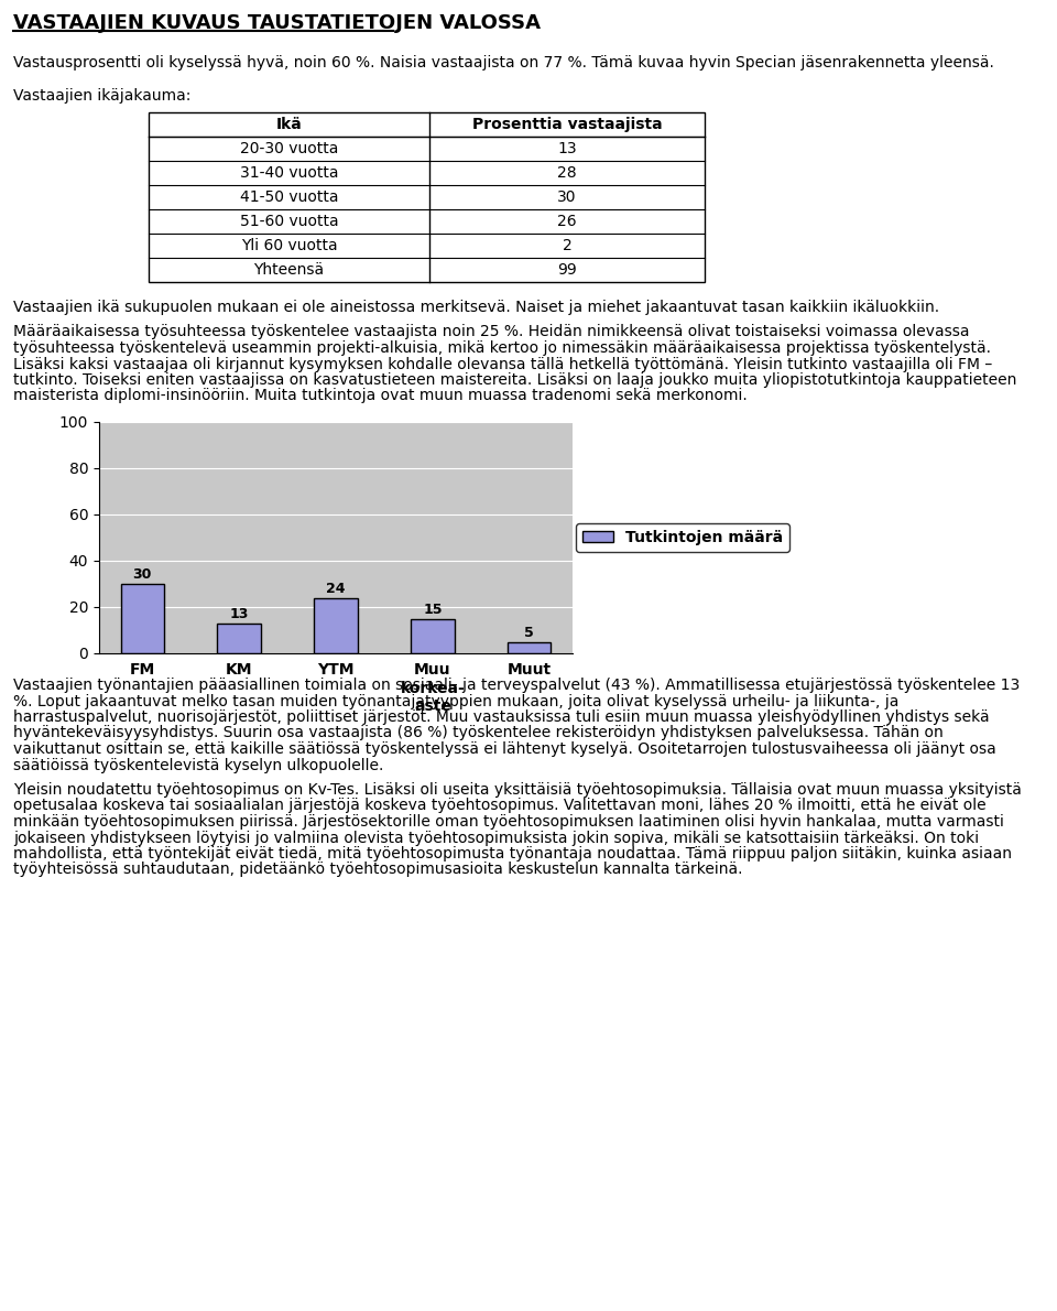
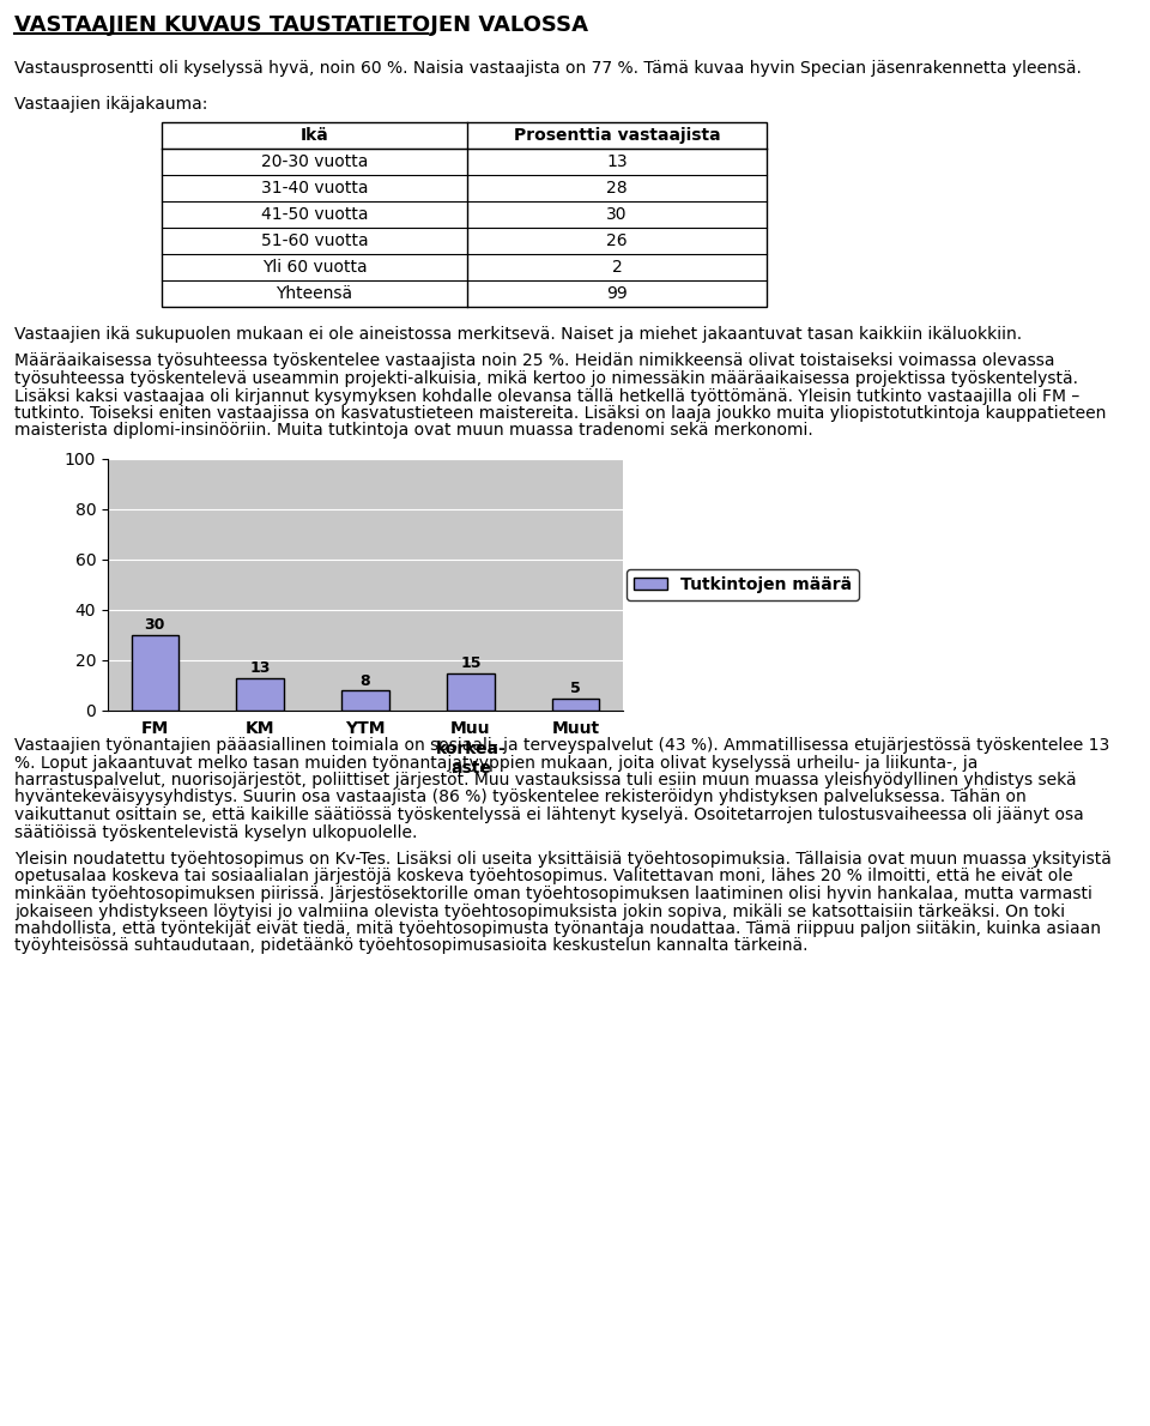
YTM: 24 -> 8
